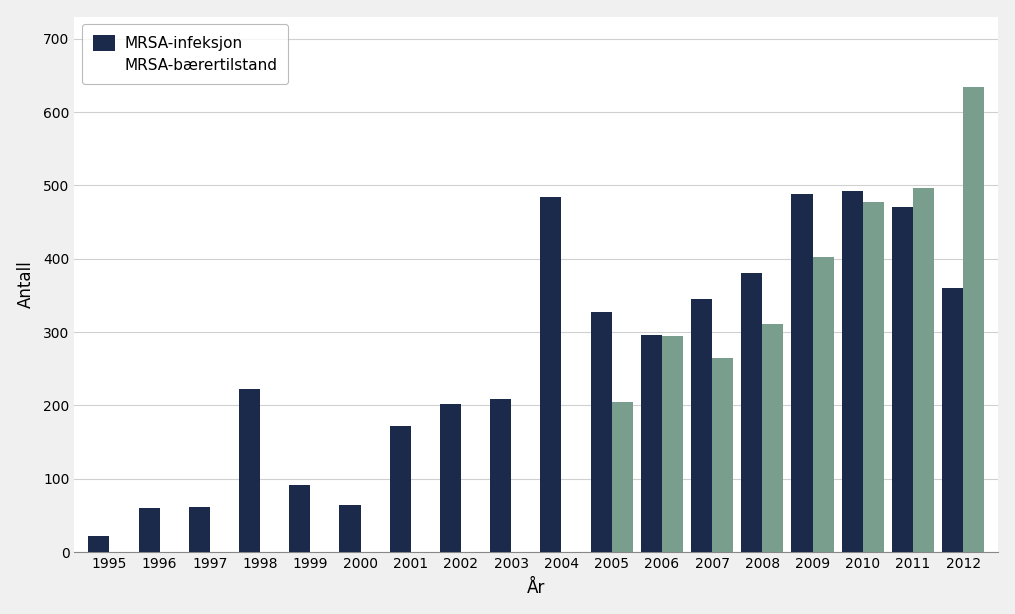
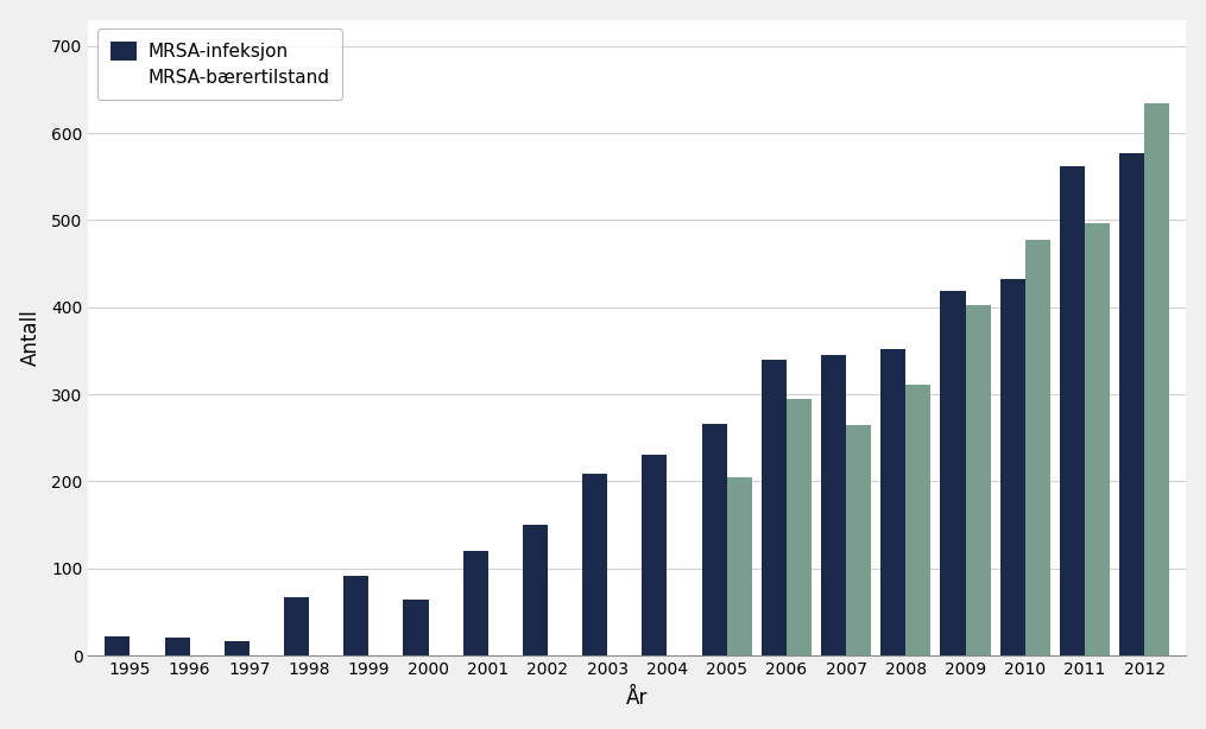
MRSA-infeksjon/1996: 60 -> 20
MRSA-infeksjon/1997: 62 -> 17
MRSA-infeksjon/1998: 222 -> 67
MRSA-infeksjon/2001: 172 -> 120
MRSA-infeksjon/2002: 202 -> 150
MRSA-infeksjon/2004: 484 -> 230
MRSA-infeksjon/2005: 328 -> 266
MRSA-infeksjon/2006: 296 -> 340
MRSA-infeksjon/2008: 380 -> 352
MRSA-infeksjon/2009: 488 -> 419
MRSA-infeksjon/2010: 492 -> 432
MRSA-infeksjon/2011: 470 -> 562
MRSA-infeksjon/2012: 360 -> 577
